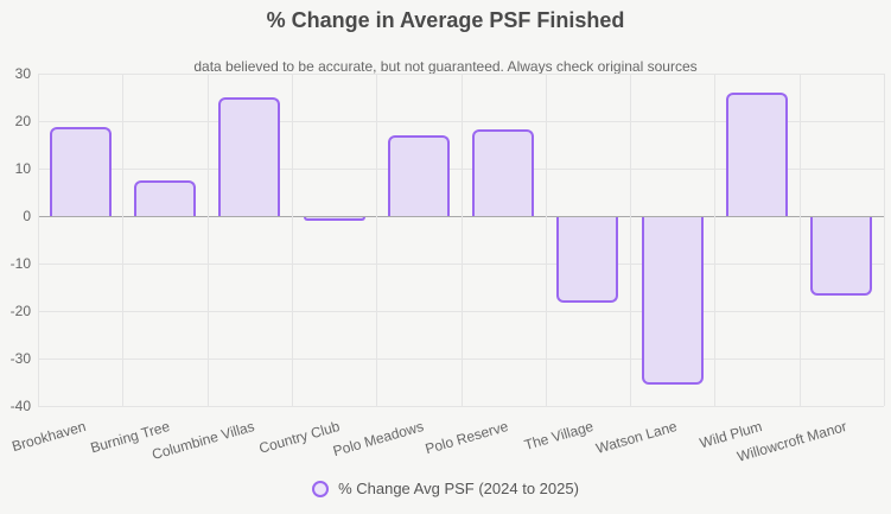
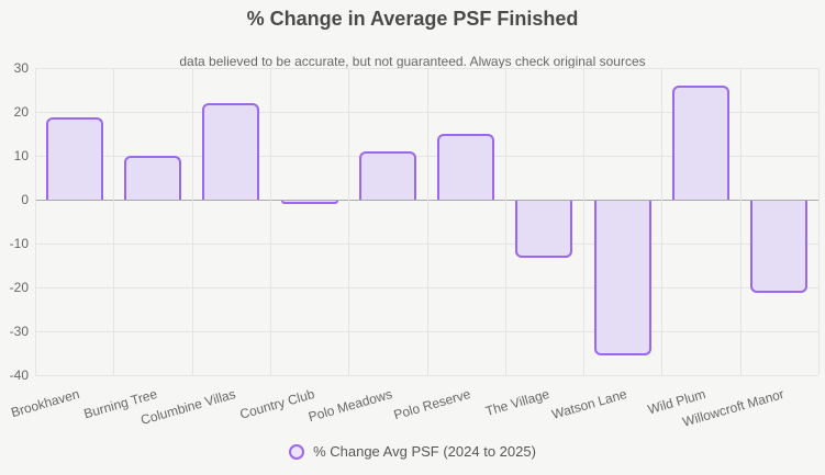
Burning Tree: 7 -> 10
Columbine Villas: 25 -> 22
Polo Meadows: 17 -> 11
Polo Reserve: 18 -> 15
The Village: -18 -> -13
Willowcroft Manor: -17 -> -21
